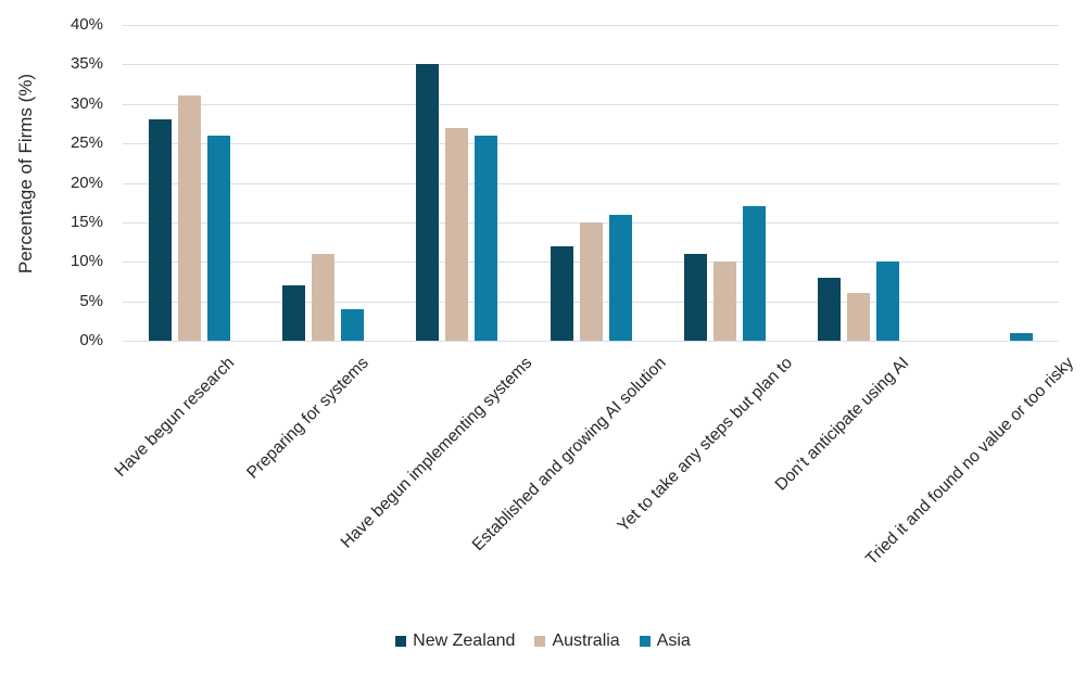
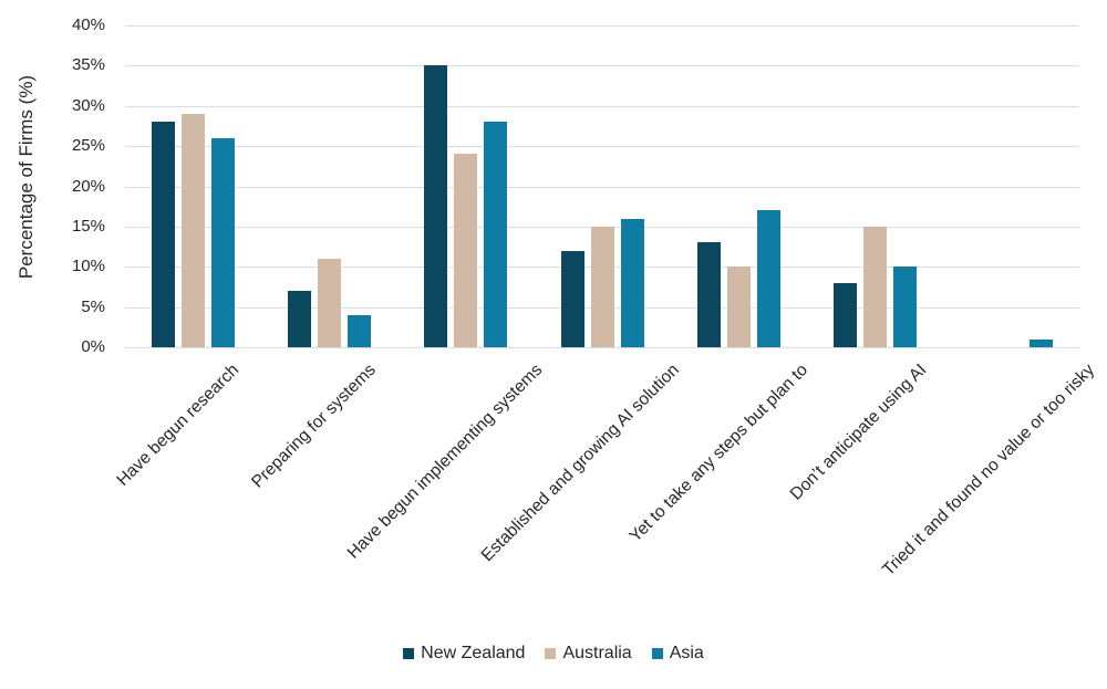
Australia/Have begun research: 31% -> 29%
Australia/Have begun implementing systems: 27% -> 24%
Asia/Have begun implementing systems: 26% -> 28%
New Zealand/Yet to take any steps but plan to: 11% -> 13%
Australia/Don’t anticipate using AI: 6% -> 15%
